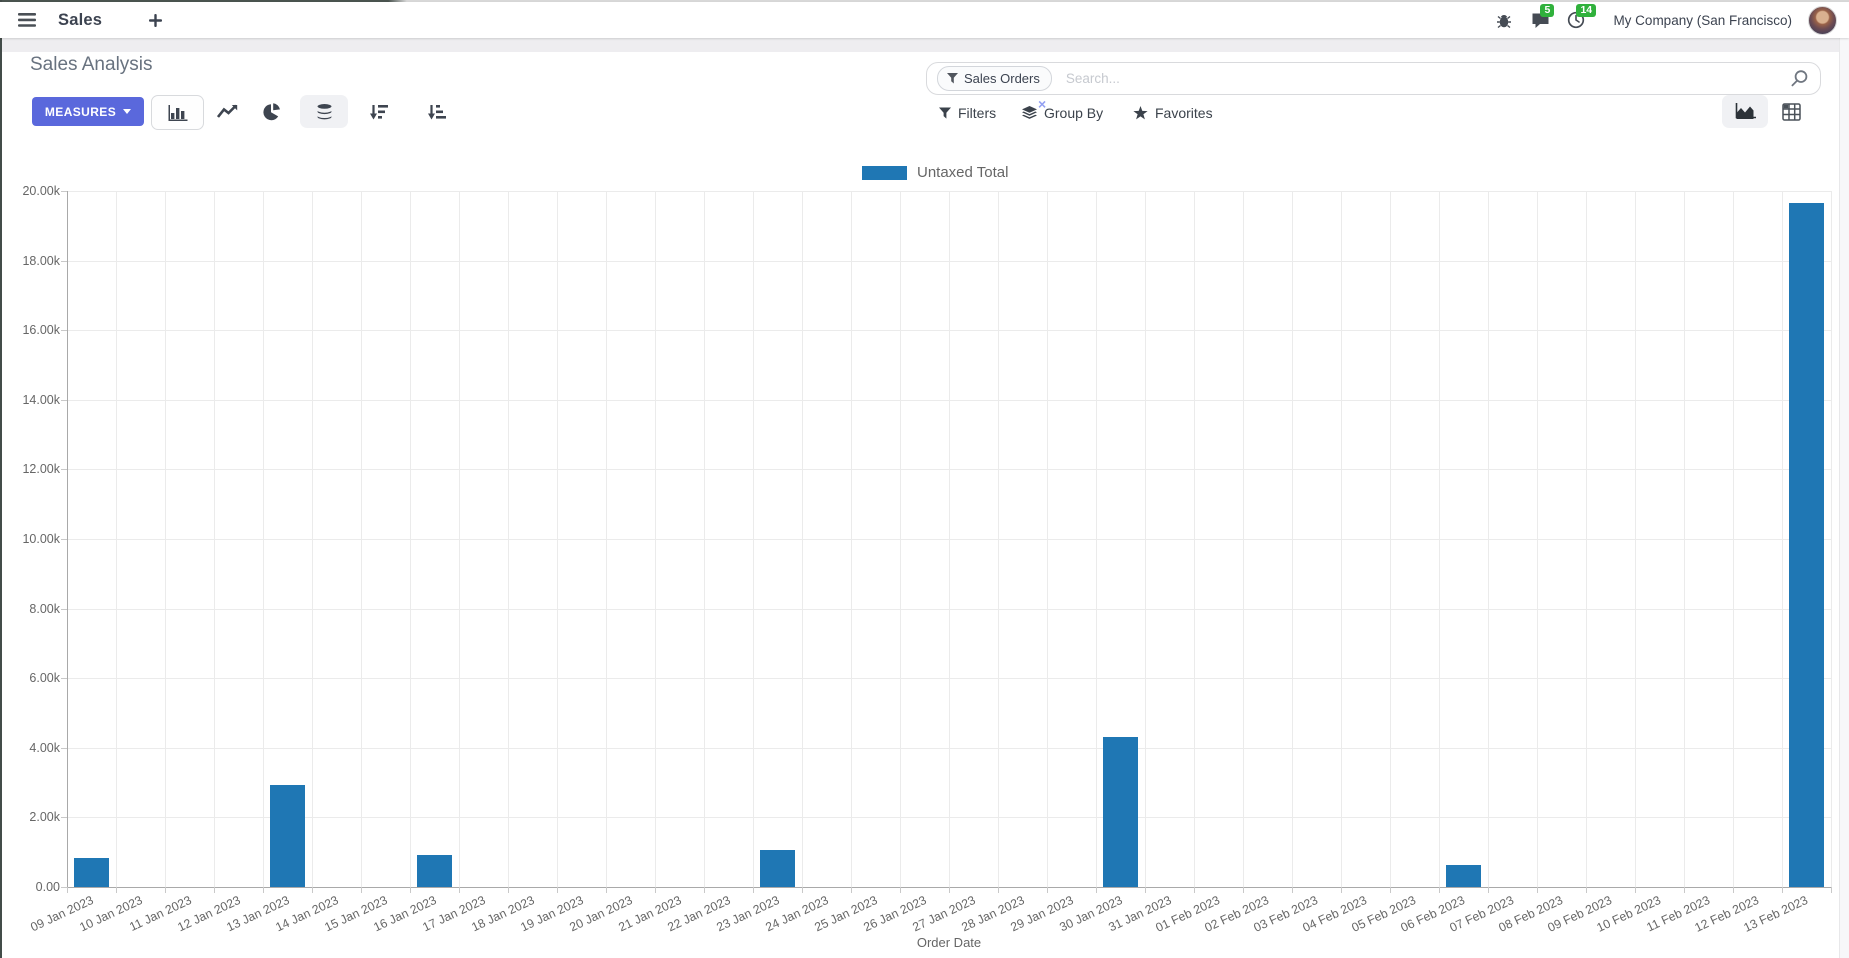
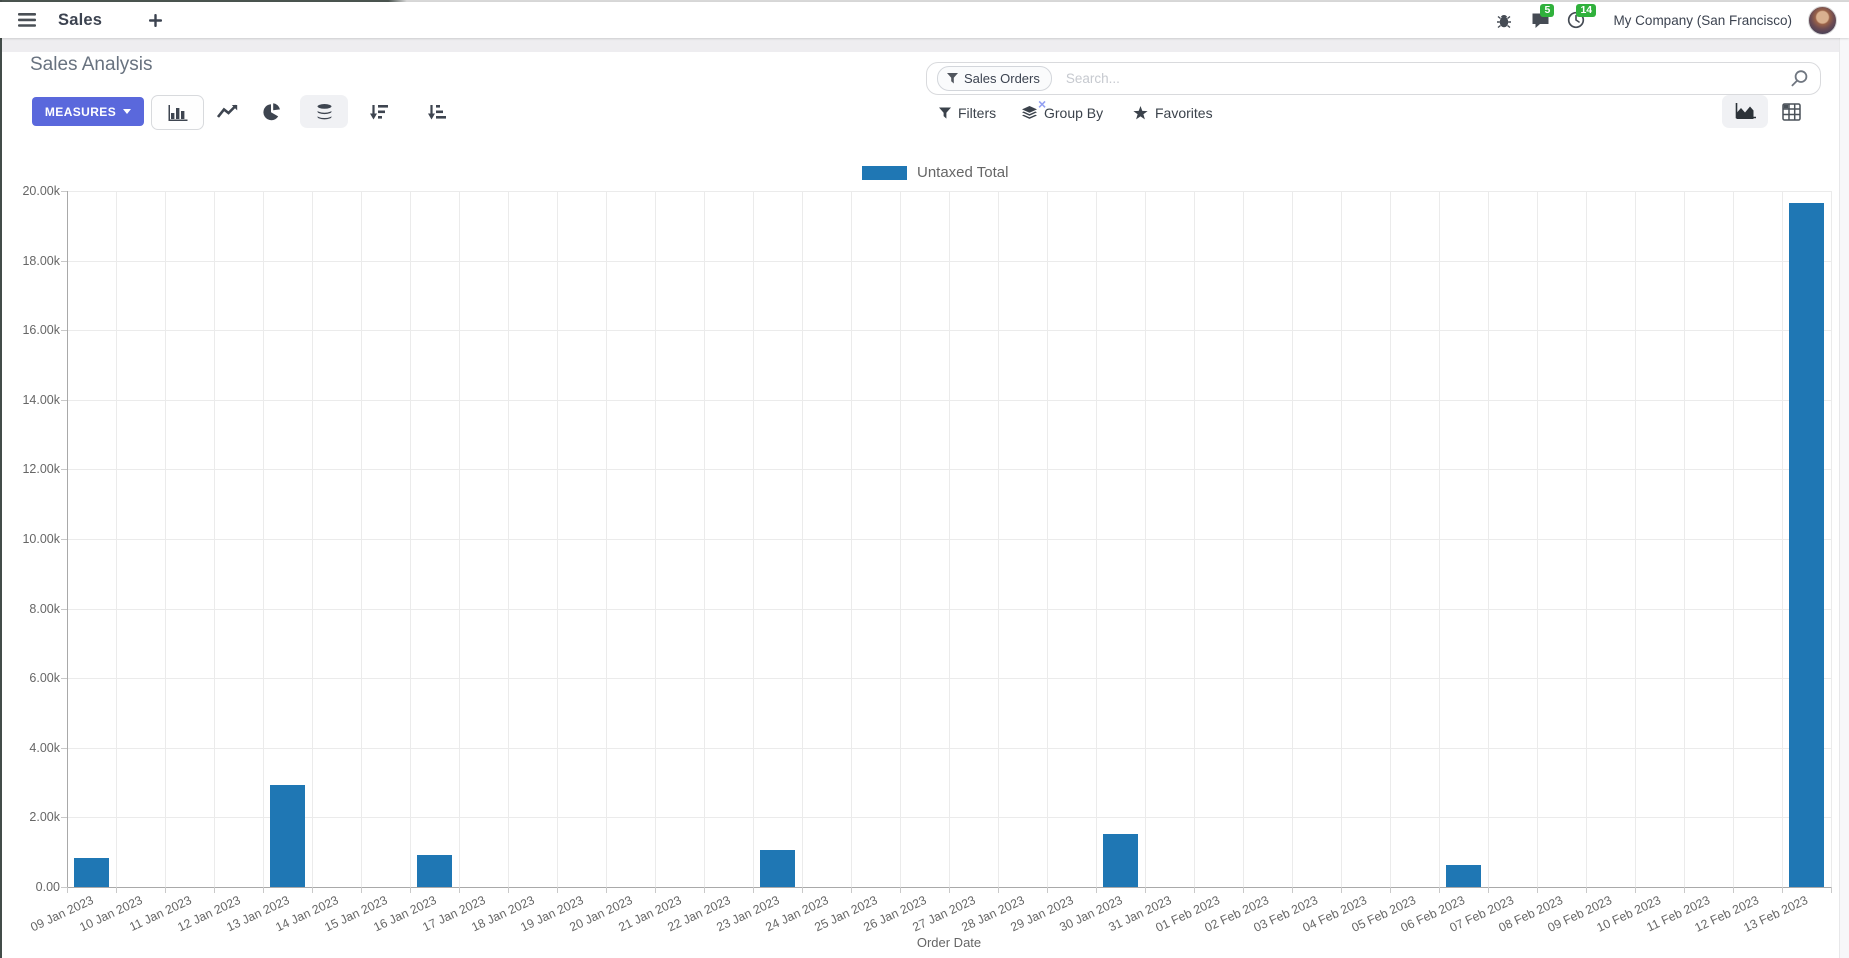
30 Jan 2023: 4.3k -> 1.5k
